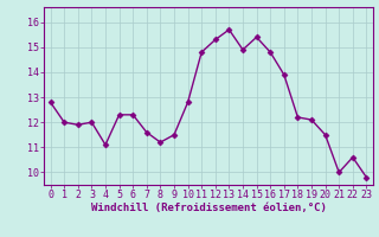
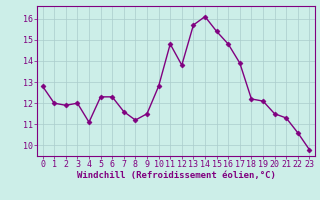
12: 15.3 -> 13.8
14: 14.9 -> 16.1
21: 10.0 -> 11.3
